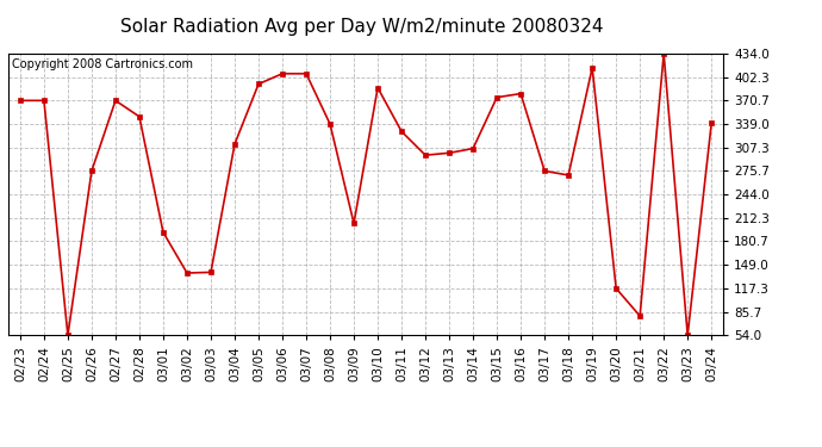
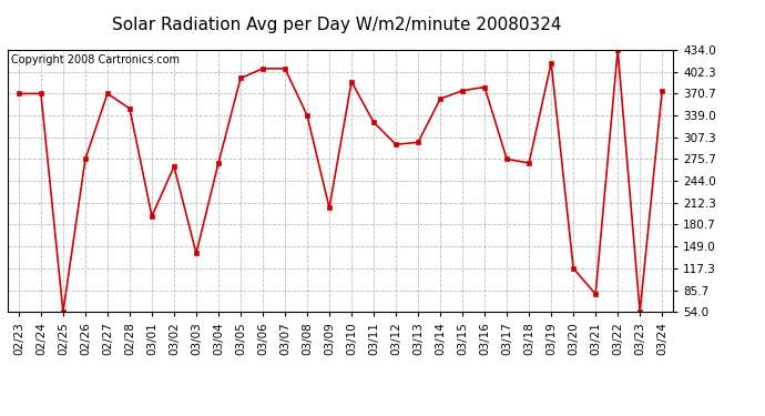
03/02: 138 -> 265
03/04: 312 -> 270
03/14: 306 -> 363
03/24: 340 -> 375
